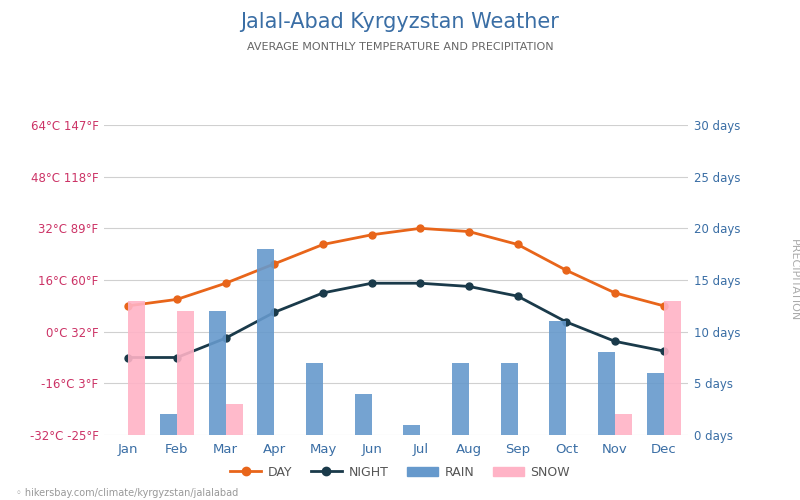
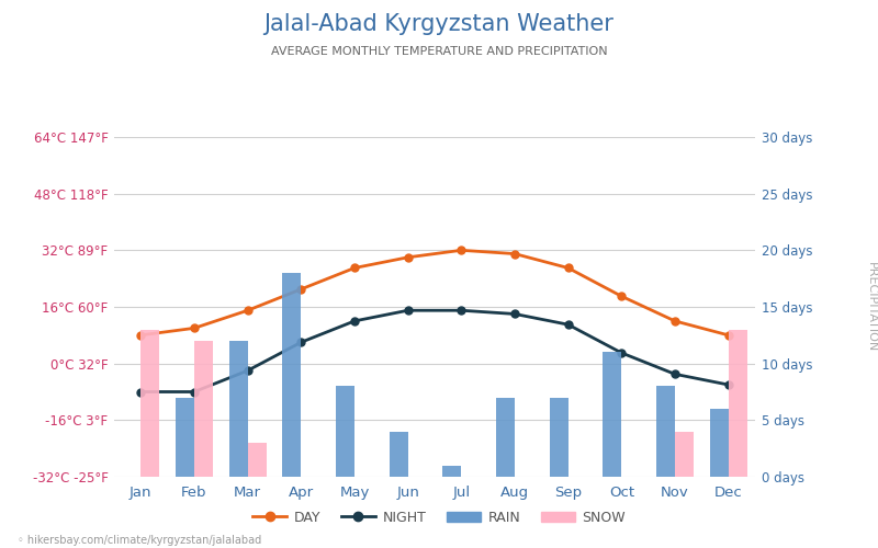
RAIN/Feb: 2 days -> 7 days
RAIN/May: 7 days -> 8 days
SNOW/Nov: 2 days -> 4 days
